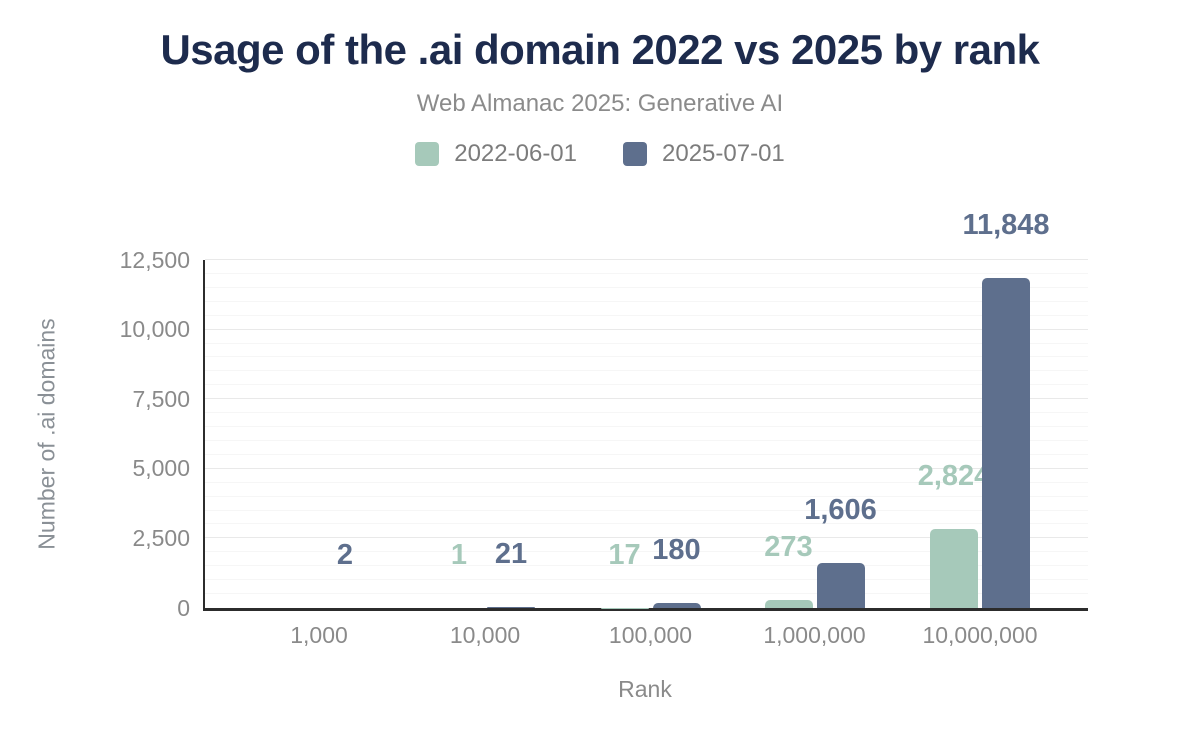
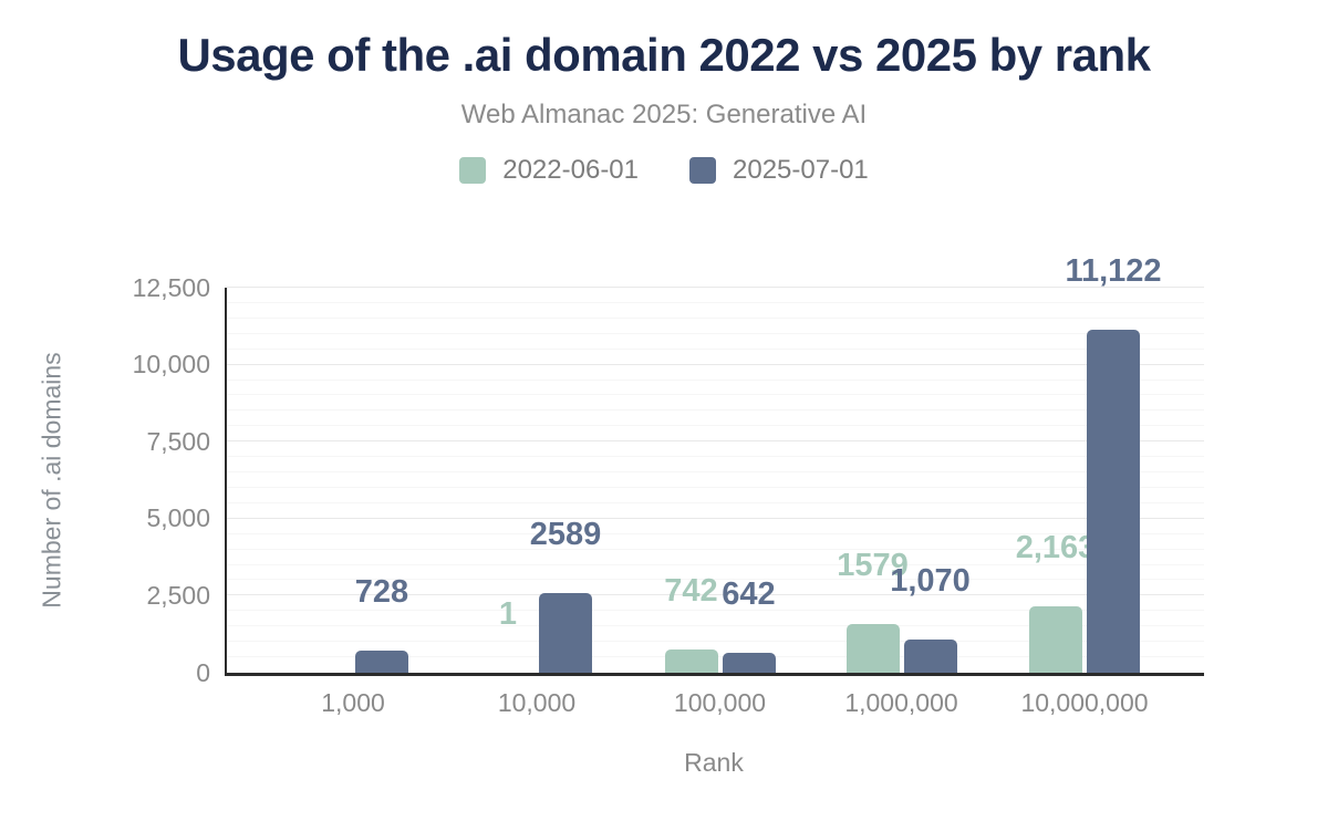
2025-07-01/1,000: 2 -> 728
2025-07-01/10,000: 21 -> 2589
2022-06-01/100,000: 17 -> 742
2025-07-01/100,000: 180 -> 642
2022-06-01/1,000,000: 273 -> 1579
2025-07-01/1,000,000: 1,606 -> 1,070
2022-06-01/10,000,000: 2,824 -> 2,163
2025-07-01/10,000,000: 11,848 -> 11,122
